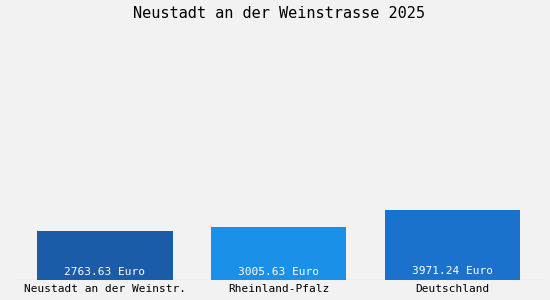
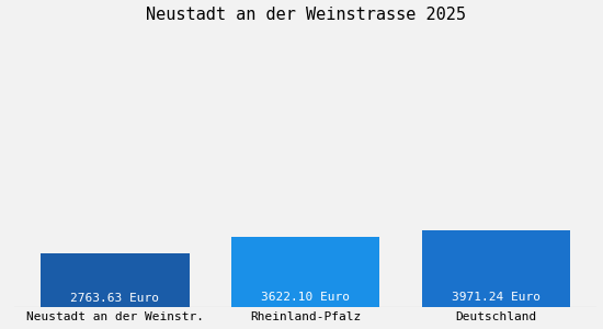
Rheinland-Pfalz: 3005.63 -> 3622.10
